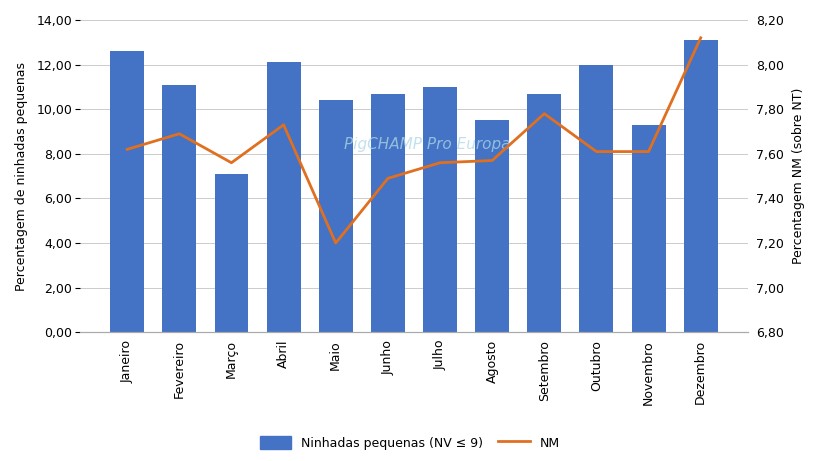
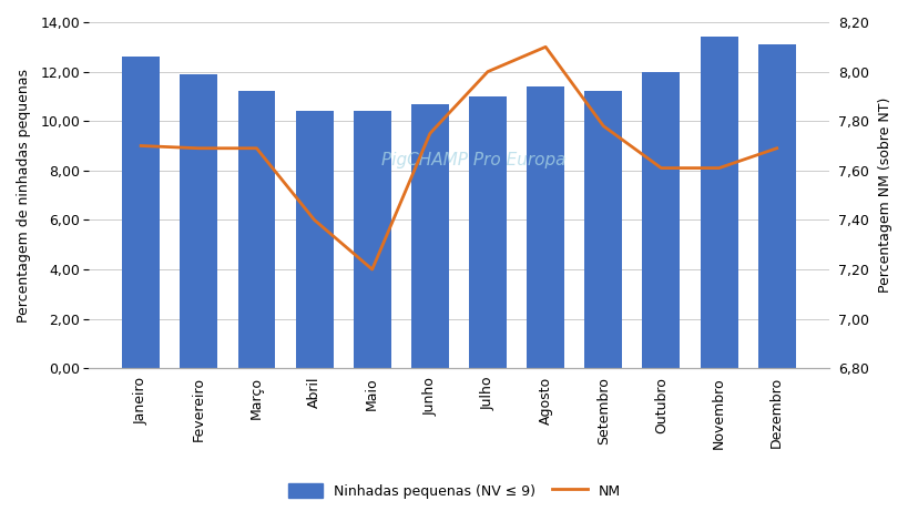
NM/Janeiro: 7,62 -> 7,70
Ninhadas pequenas (NV ≤ 9)/Fevereiro: 11,1 -> 11,9
Ninhadas pequenas (NV ≤ 9)/Março: 7,1 -> 11,2
NM/Março: 7,56 -> 7,69
Ninhadas pequenas (NV ≤ 9)/Abril: 12,1 -> 10,4
NM/Abril: 7,73 -> 7,40
NM/Junho: 7,49 -> 7,75
NM/Julho: 7,56 -> 8,00
Ninhadas pequenas (NV ≤ 9)/Agosto: 9,5 -> 11,4
NM/Agosto: 7,57 -> 8,10
Ninhadas pequenas (NV ≤ 9)/Setembro: 10,7 -> 11,2
Ninhadas pequenas (NV ≤ 9)/Novembro: 9,3 -> 13,4
NM/Dezembro: 8,12 -> 7,69
